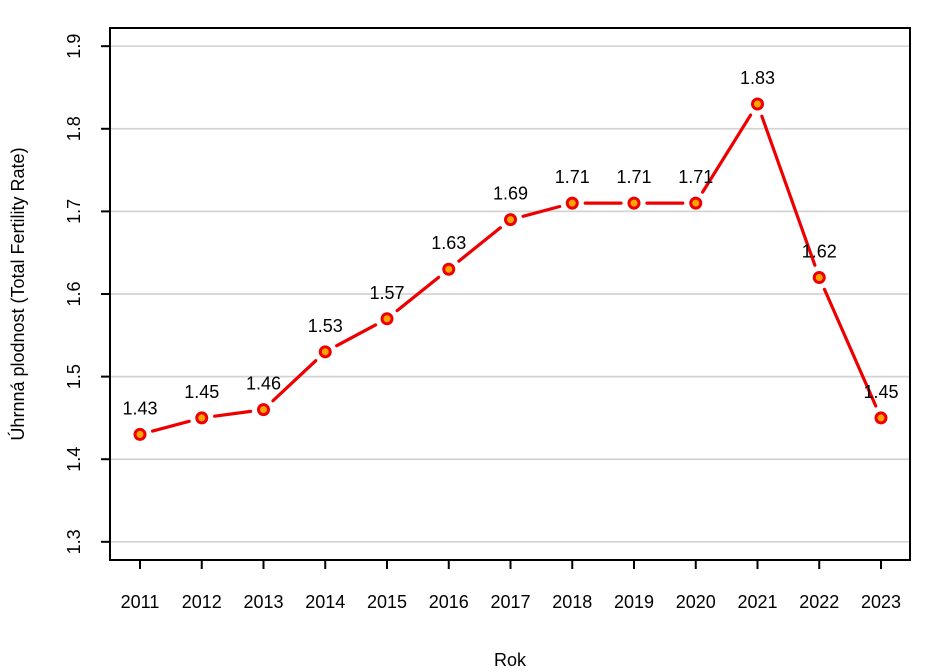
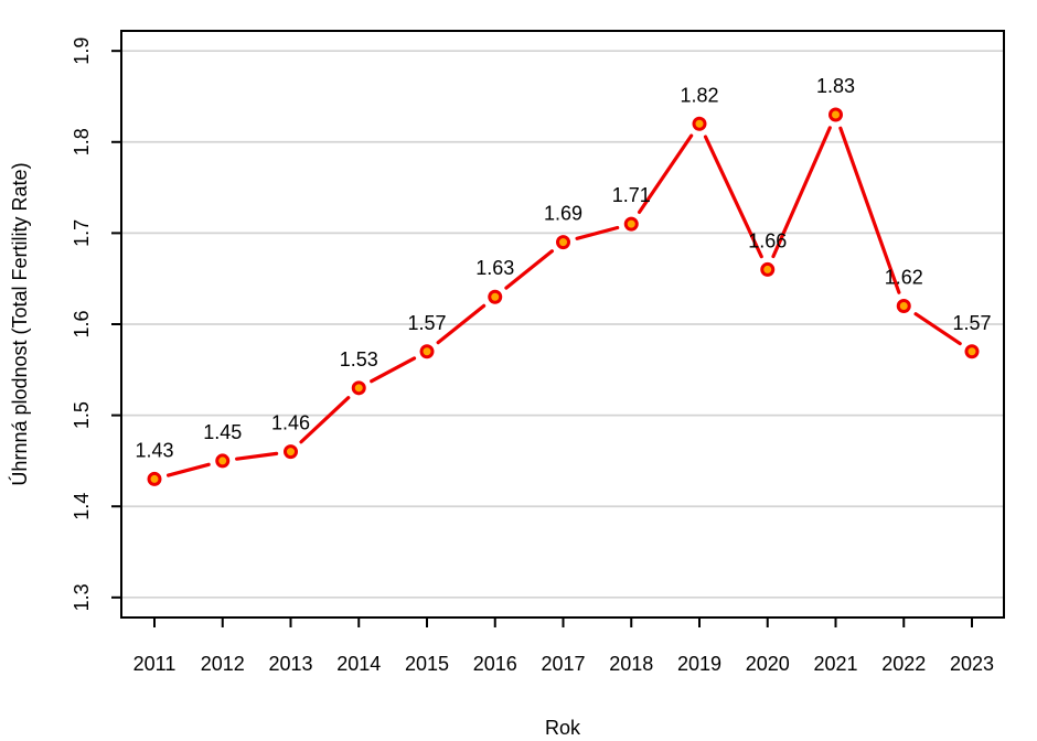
2019: 1.71 -> 1.82
2020: 1.71 -> 1.66
2023: 1.45 -> 1.57
